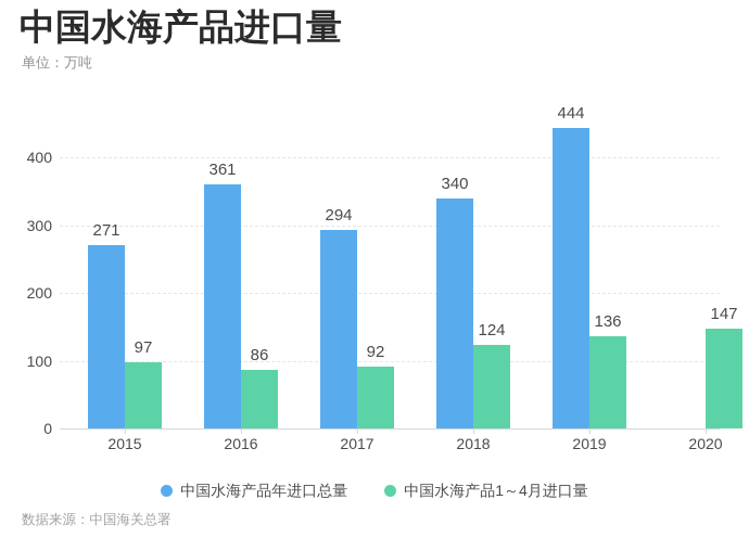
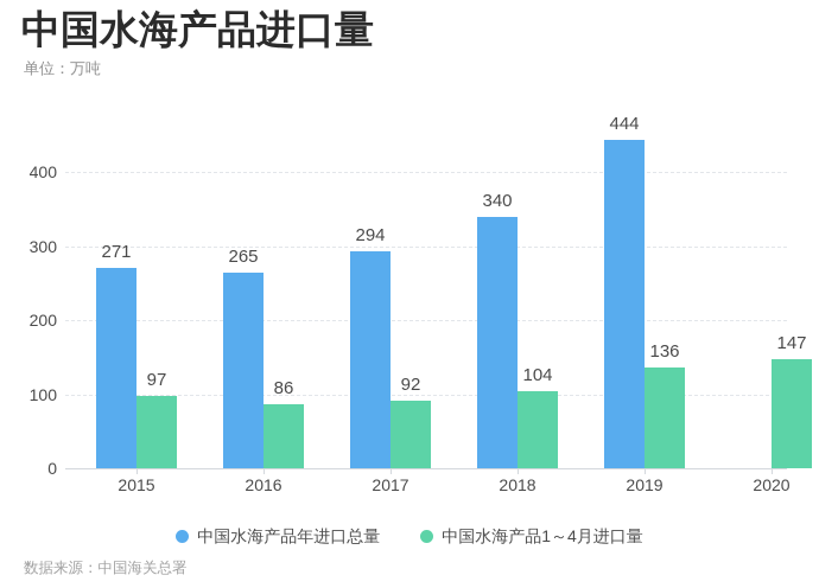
中国水海产品年进口总量/2016: 361 -> 265
中国水海产品1～4月进口量/2018: 124 -> 104
